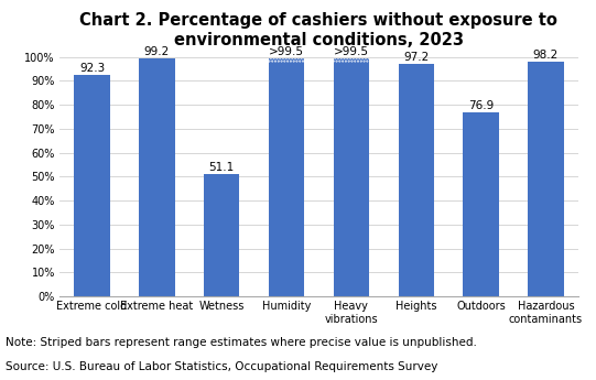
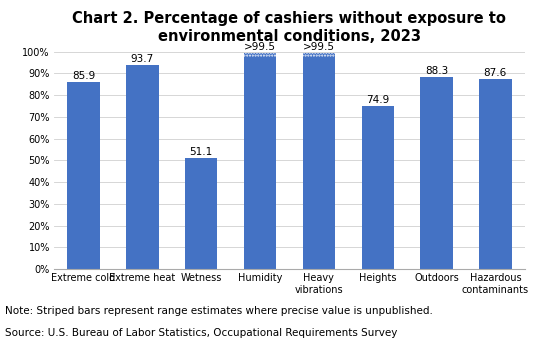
Extreme cold: 92.3 -> 85.9
Extreme heat: 99.2 -> 93.7
Heights: 97.2 -> 74.9
Outdoors: 76.9 -> 88.3
Hazardous contaminants: 98.2 -> 87.6
